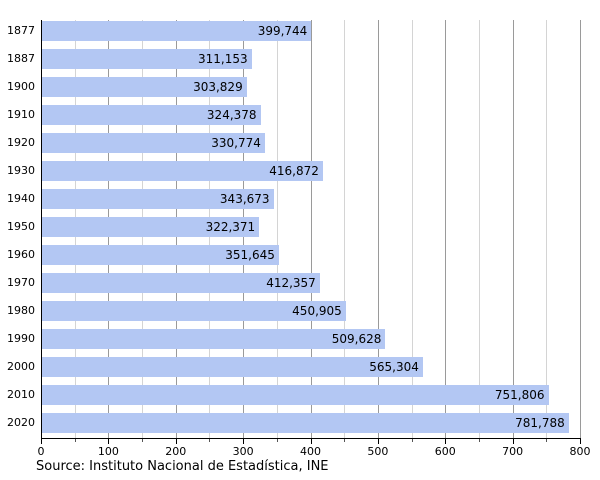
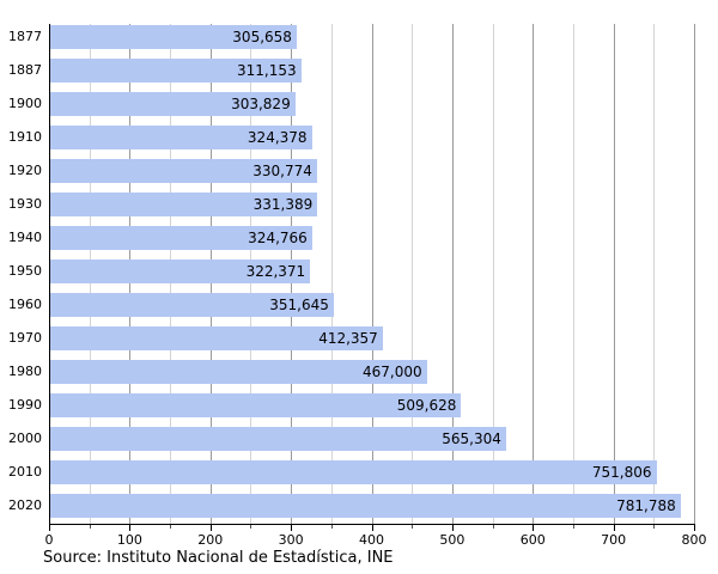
1877: 399,744 -> 305,658
1930: 416,872 -> 331,389
1940: 343,673 -> 324,766
1980: 450,905 -> 467,000
